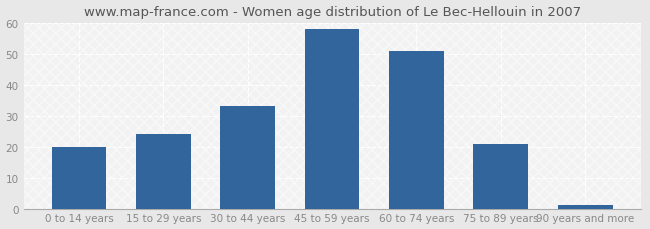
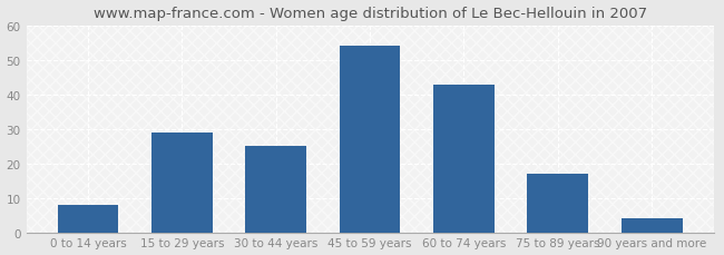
0 to 14 years: 20 -> 8
15 to 29 years: 24 -> 29
30 to 44 years: 33 -> 25
45 to 59 years: 58 -> 54
60 to 74 years: 51 -> 43
75 to 89 years: 21 -> 17
90 years and more: 1 -> 4
